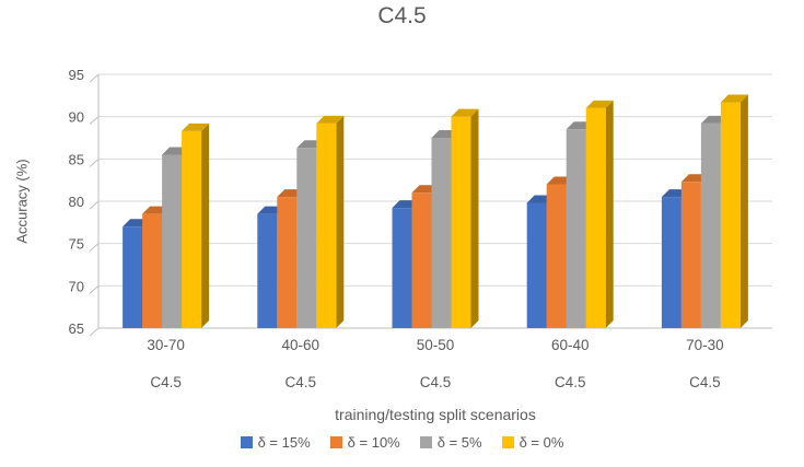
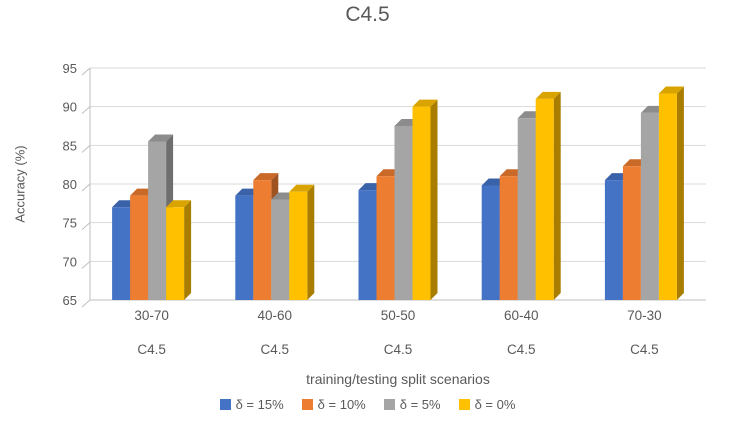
δ = 0%/30-70: 88 -> 77
δ = 5%/40-60: 86 -> 78
δ = 0%/40-60: 89 -> 79
δ = 10%/60-40: 82 -> 81
